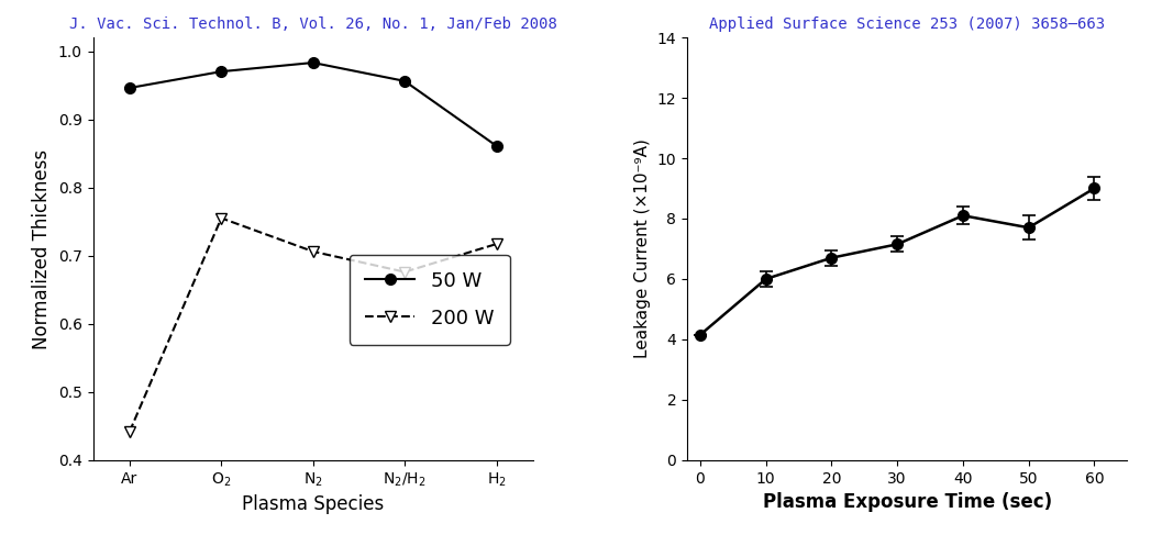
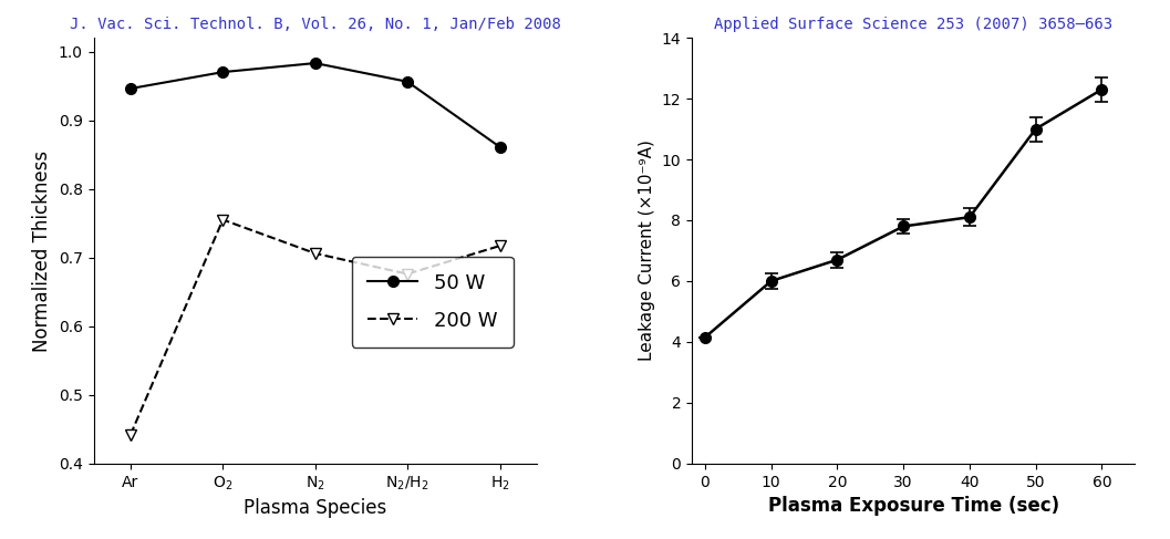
Applied Surface Science 253 (2007) 3658–663/30: 7.15 -> 7.80
Applied Surface Science 253 (2007) 3658–663/50: 7.70 -> 11.00
Applied Surface Science 253 (2007) 3658–663/60: 9.00 -> 12.30
